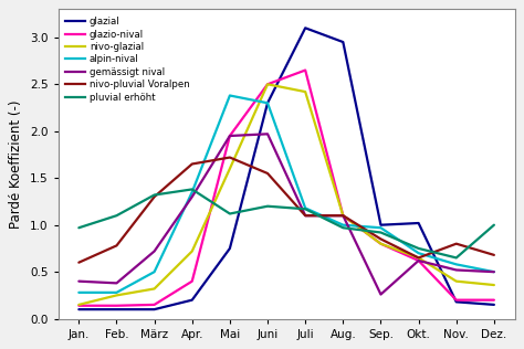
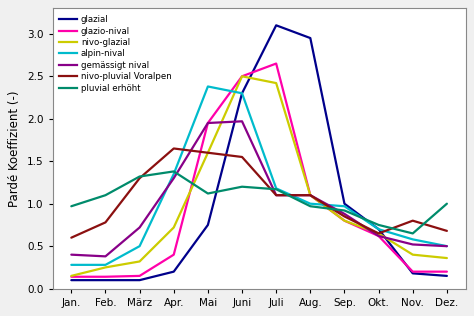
nivo-pluvial Voralpen/Mai: 1.72 -> 1.60
gemässigt nival/Sep.: 0.26 -> 0.88
glazial/Okt.: 1.02 -> 0.70
